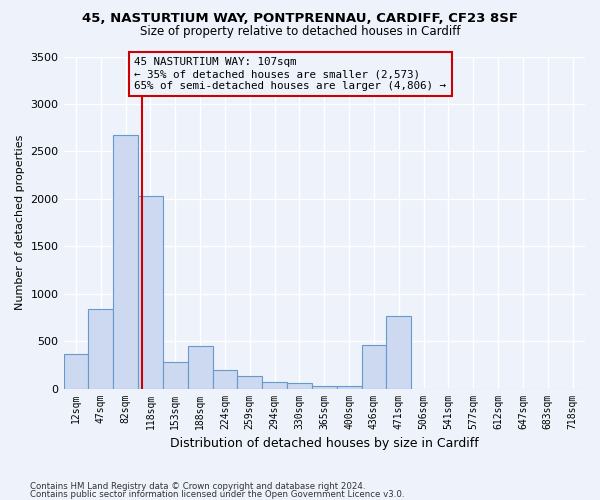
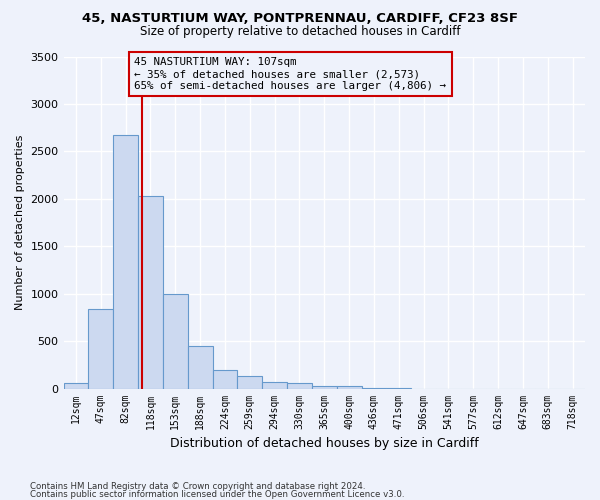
12sqm: 360 -> 60
153sqm: 280 -> 1000
436sqm: 460 -> 10
471sqm: 760 -> 0
